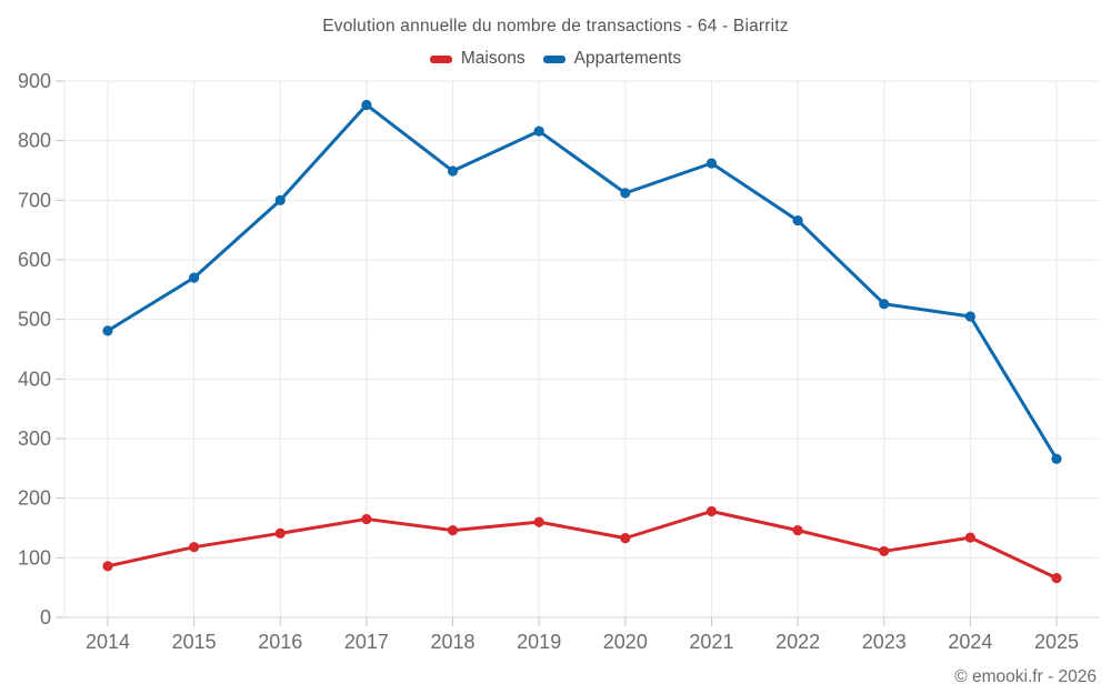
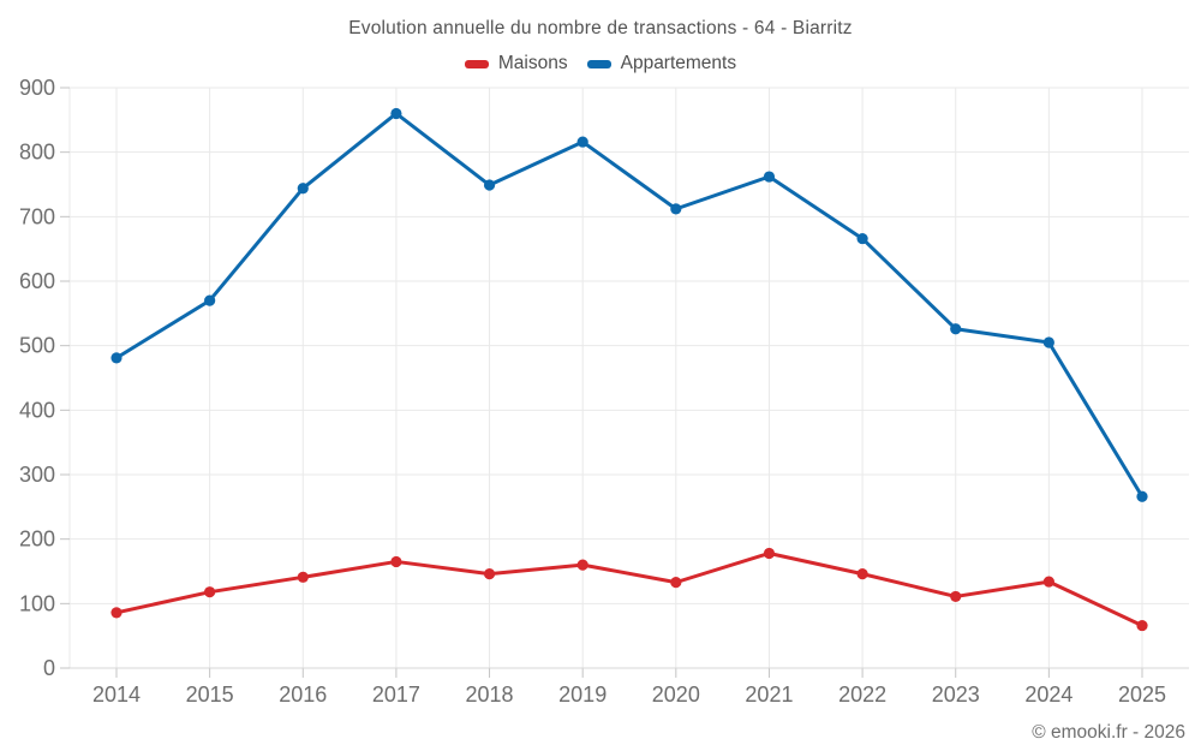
Appartements/2016: 700 -> 740
